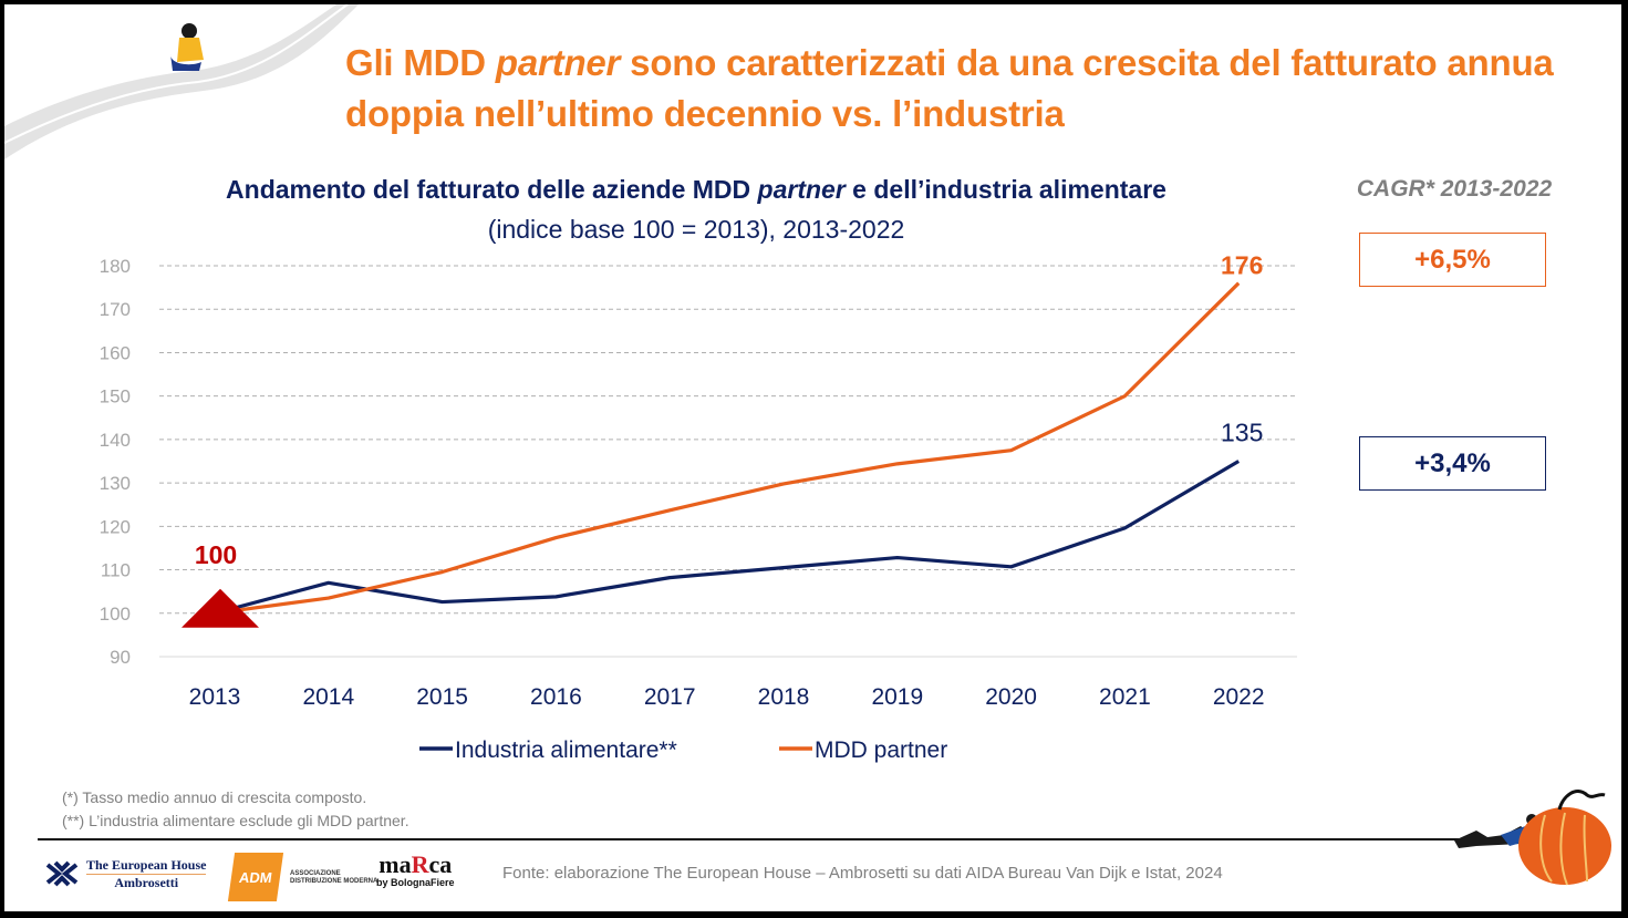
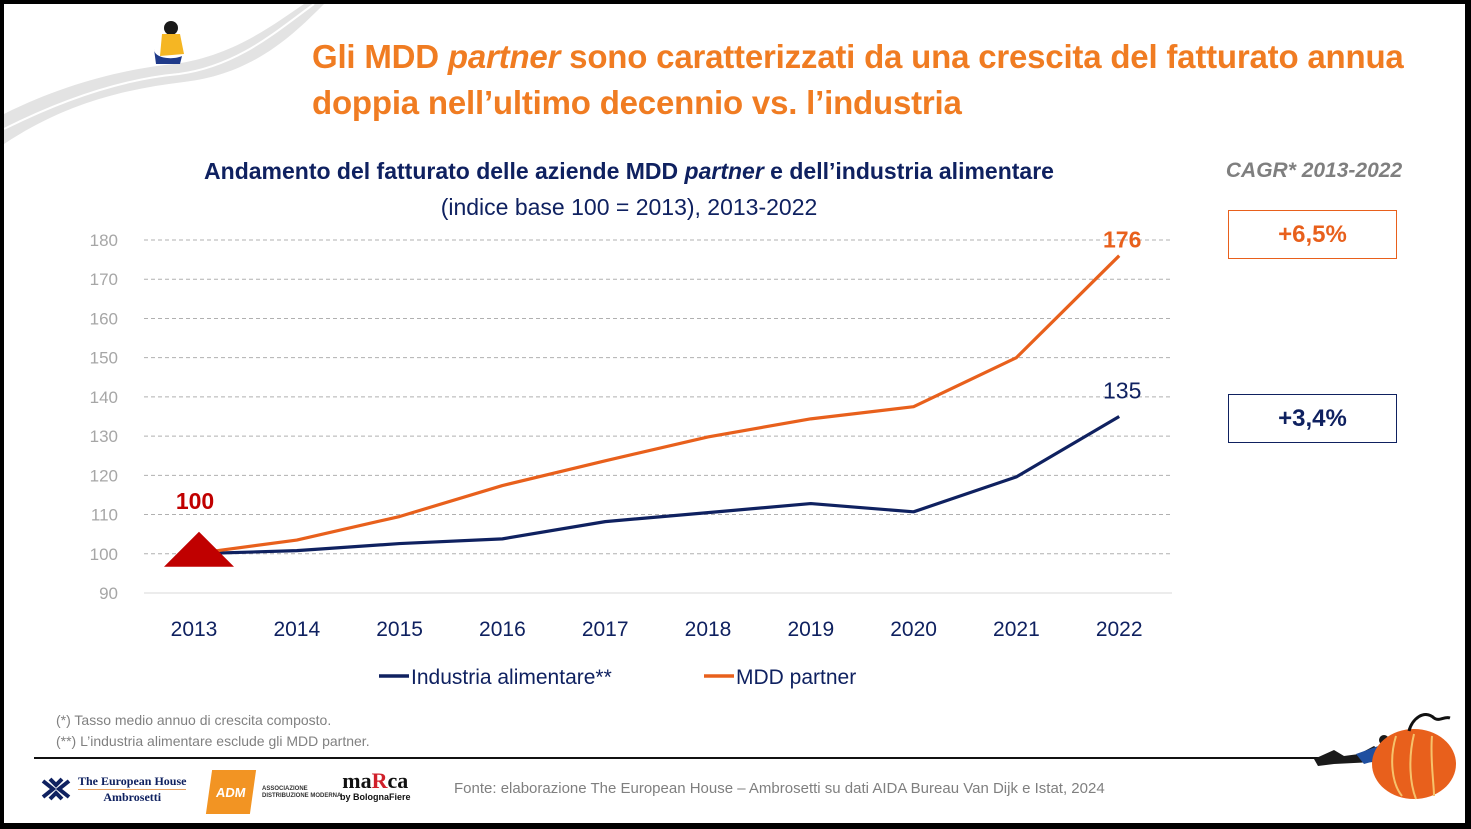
Industria alimentare**/2014: 107 -> 101
